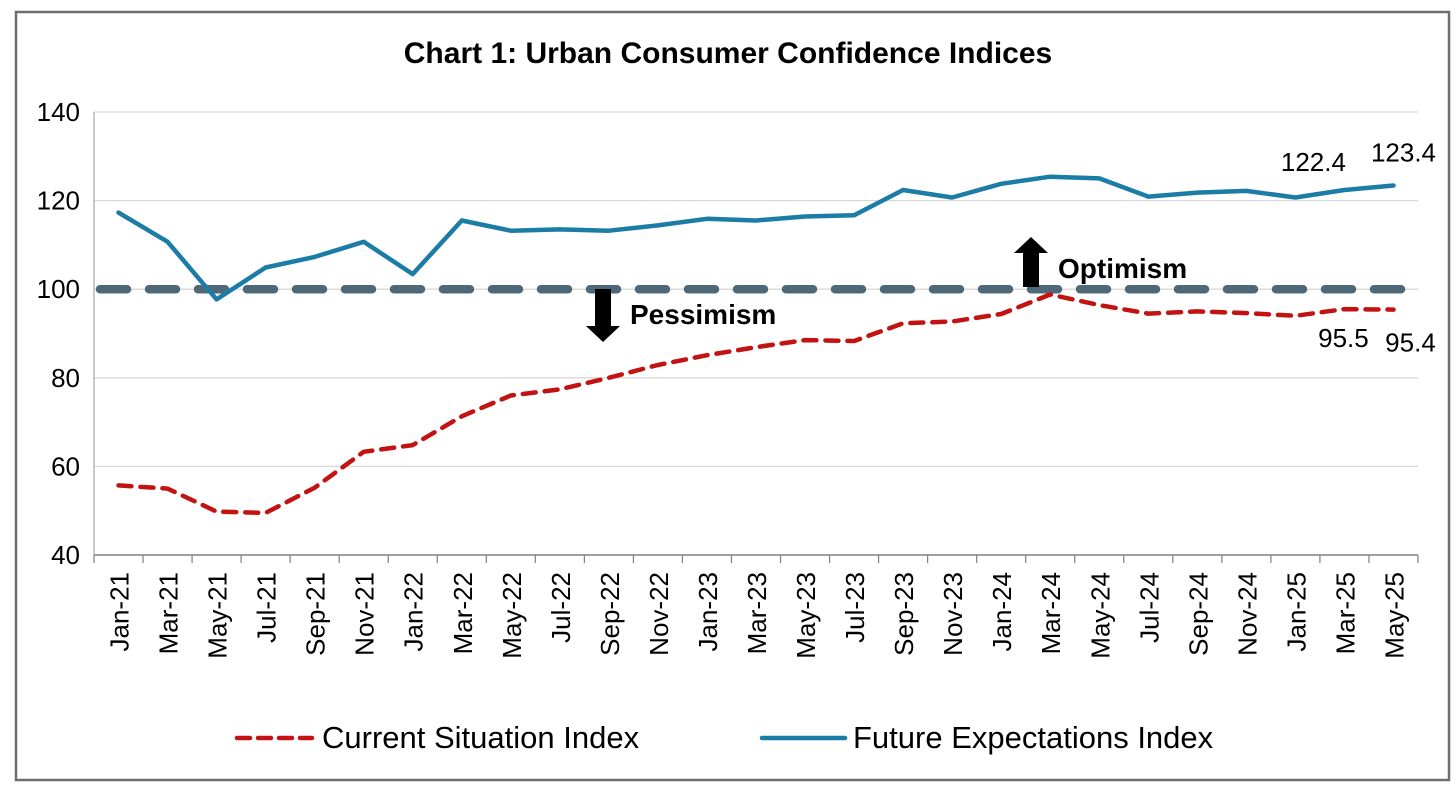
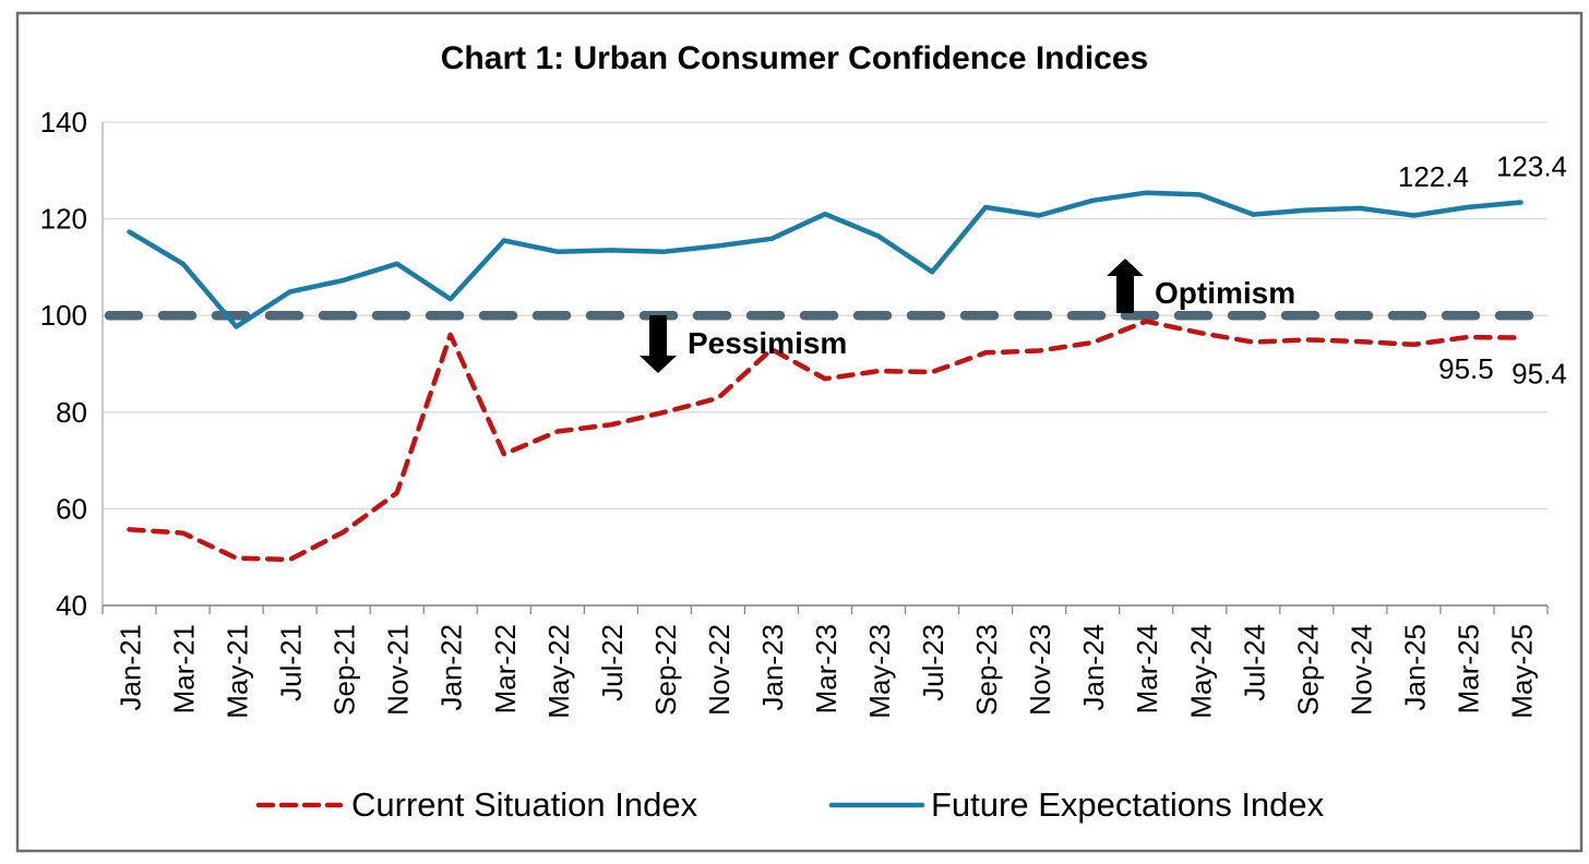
Current Situation Index/Jan-22: 65 -> 96
Current Situation Index/Jan-23: 85 -> 93
Future Expectations Index/Mar-23: 116 -> 121
Future Expectations Index/Jul-23: 117 -> 109
